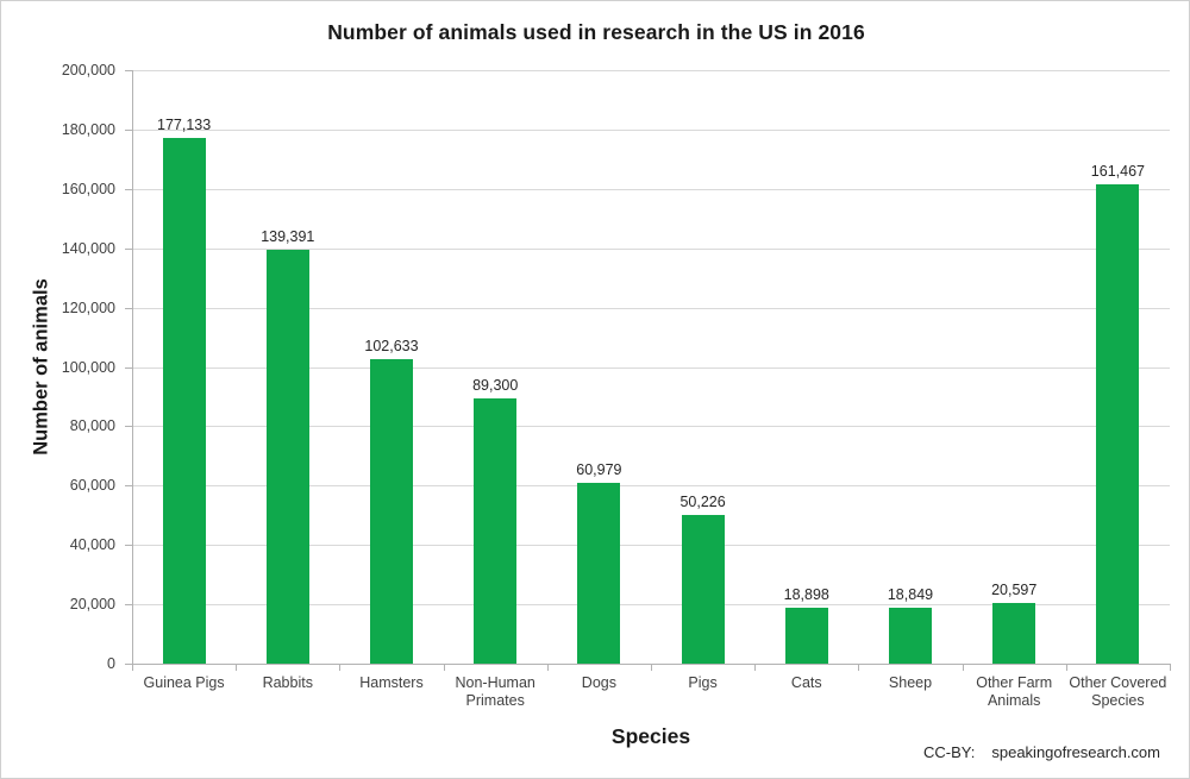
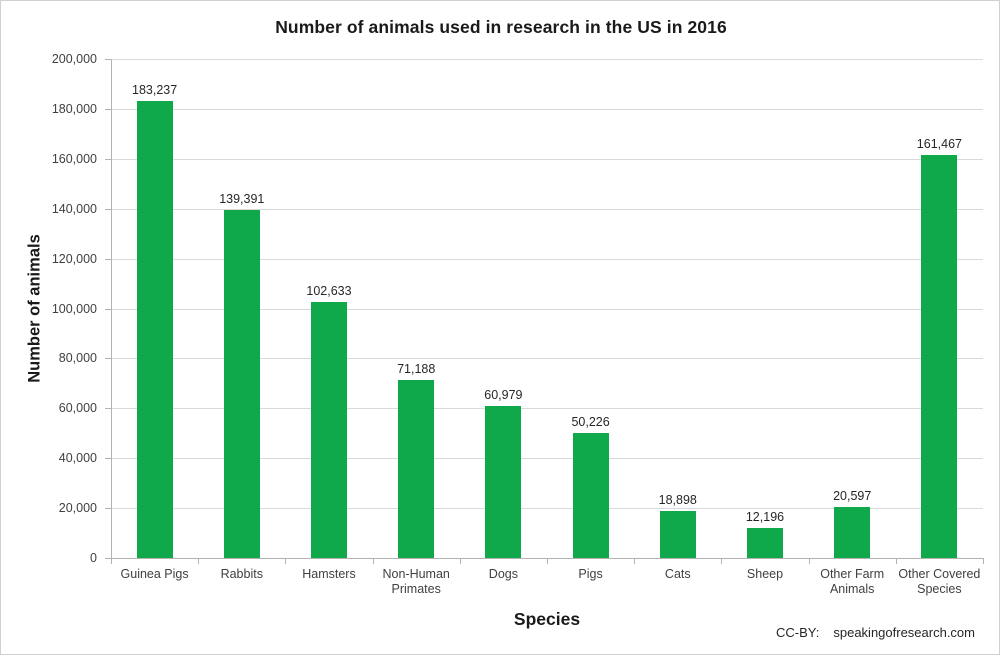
Guinea Pigs: 177,133 -> 183,237
Non-Human Primates: 89,300 -> 71,188
Sheep: 18,849 -> 12,196
